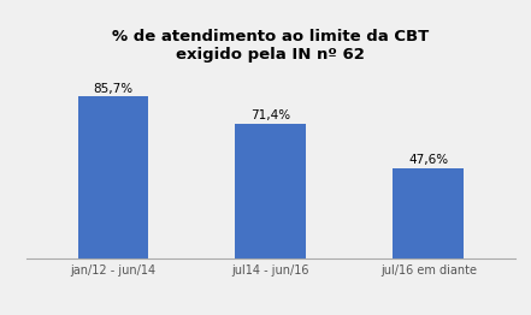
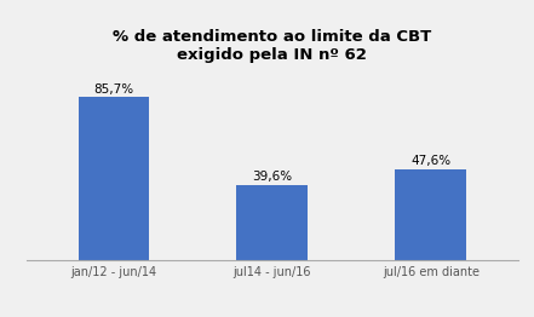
jul14 - jun/16: 71,4% -> 39,6%
